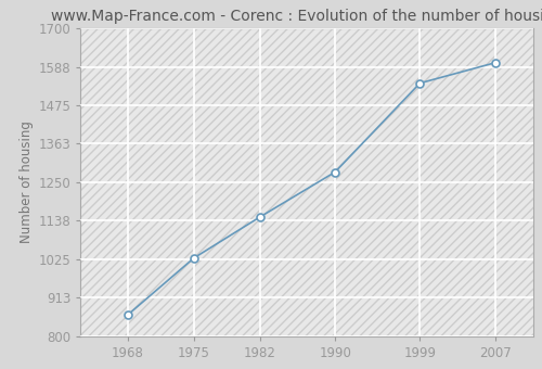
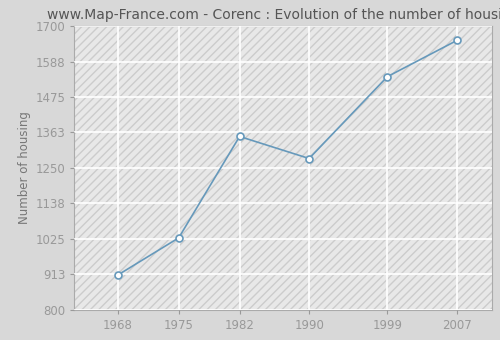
1968: 862 -> 910
1982: 1148 -> 1350
2007: 1600 -> 1655
